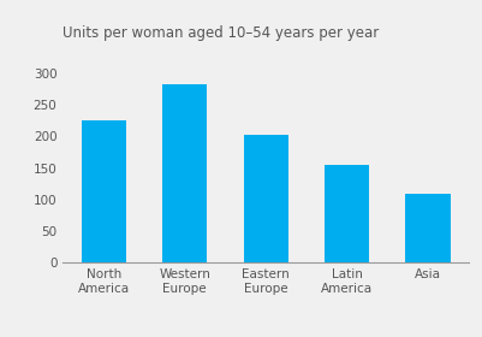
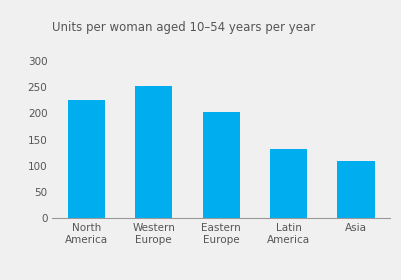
Western Europe: 283 -> 252
Latin America: 155 -> 132
